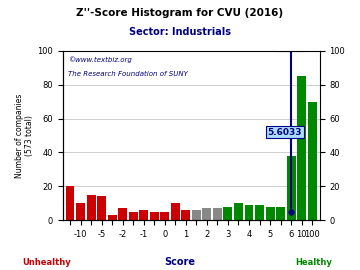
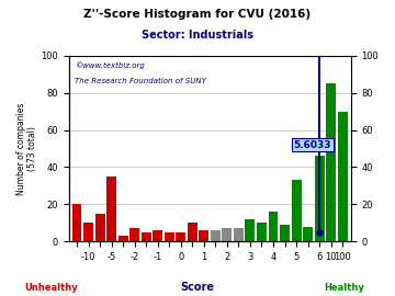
-5: 14 -> 35
3: 8 -> 12
4: 9 -> 16
5: 8 -> 33
6: 38 -> 46
